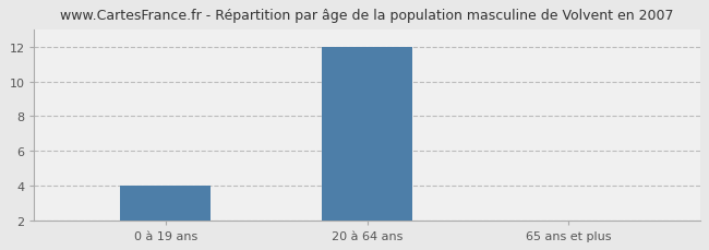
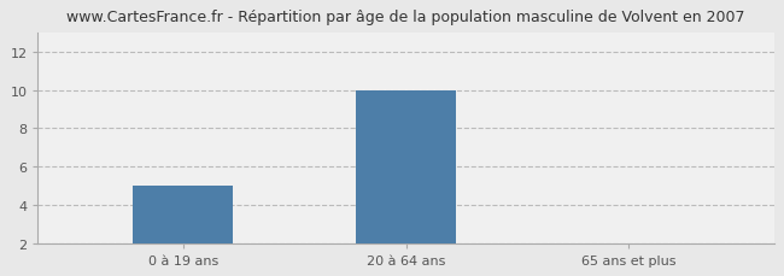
0 à 19 ans: 4.0 -> 5.0
20 à 64 ans: 12.0 -> 10.0
